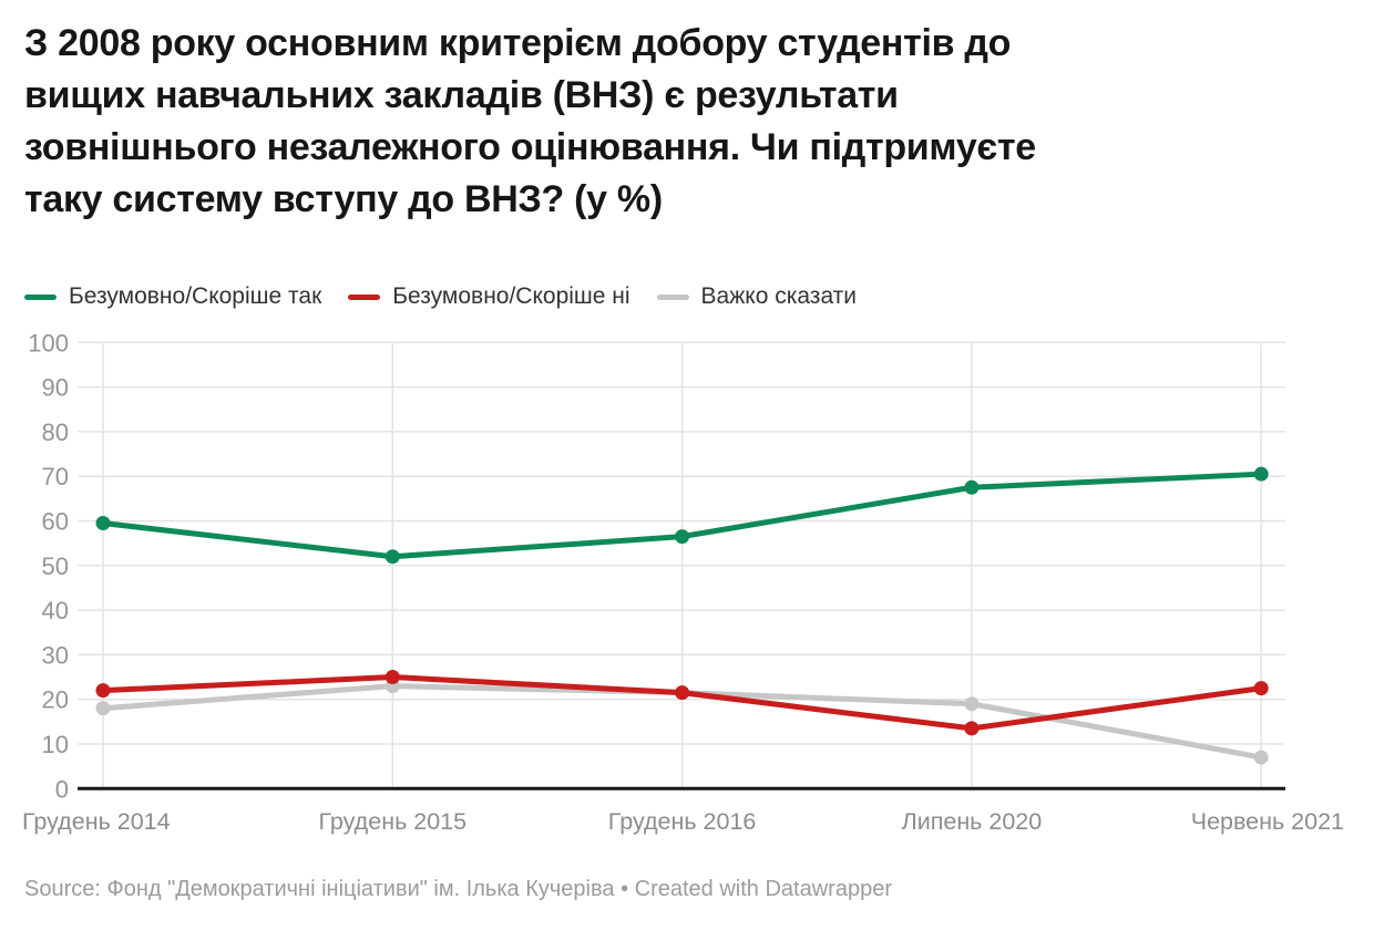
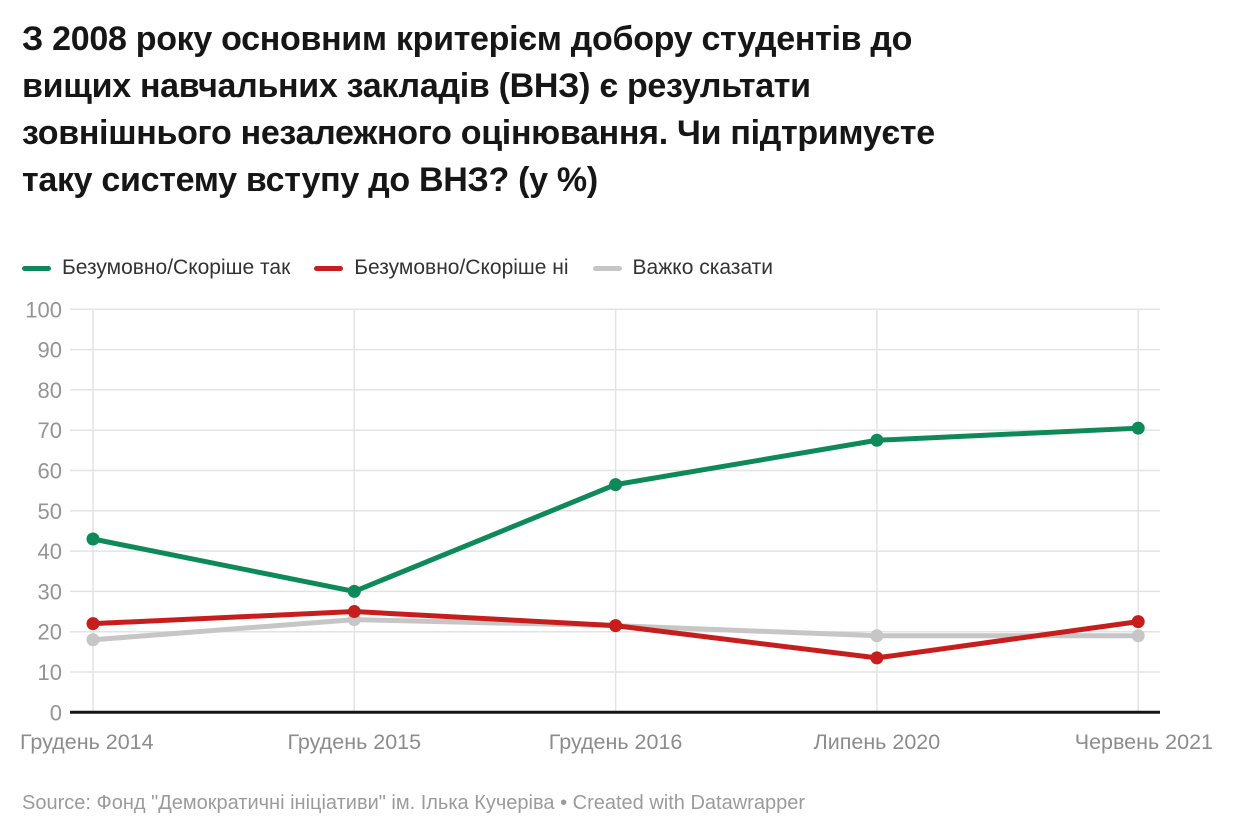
Безумовно/Скоріше так/Грудень 2014: 60 -> 43
Безумовно/Скоріше так/Грудень 2015: 52 -> 30
Важко сказати/Червень 2021: 7 -> 19
